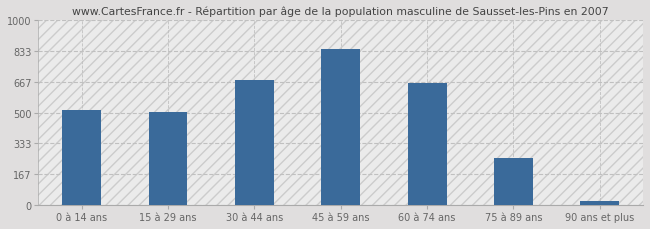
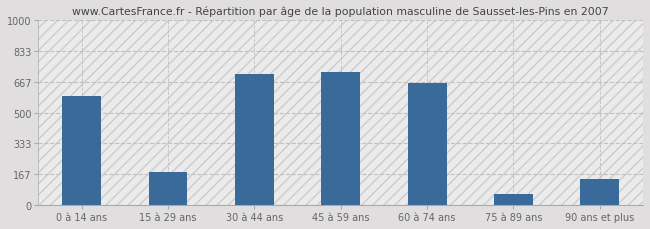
0 à 14 ans: 520 -> 590
15 à 29 ans: 500 -> 180
30 à 44 ans: 680 -> 710
45 à 59 ans: 840 -> 720
75 à 89 ans: 260 -> 60
90 ans et plus: 20 -> 140
